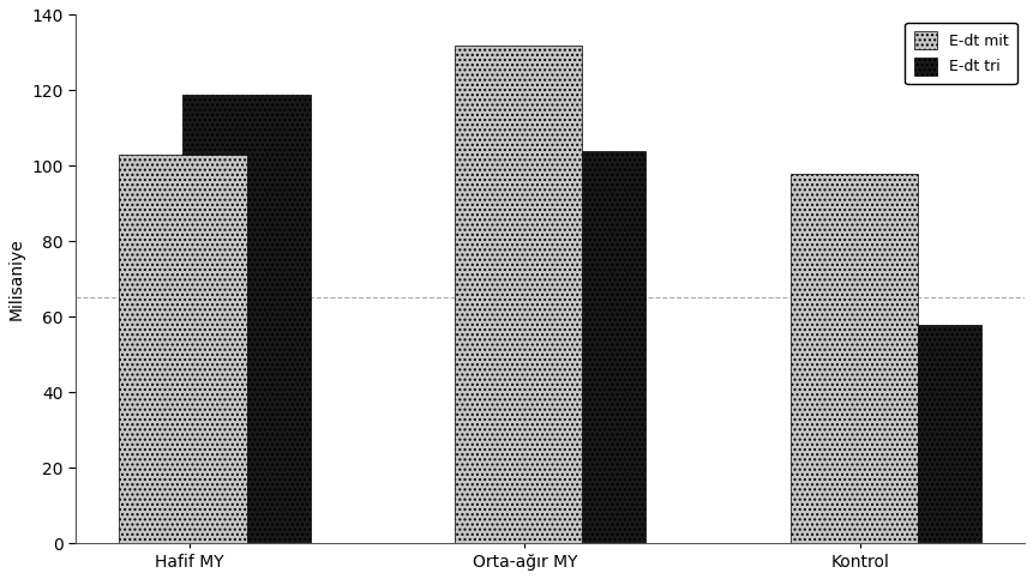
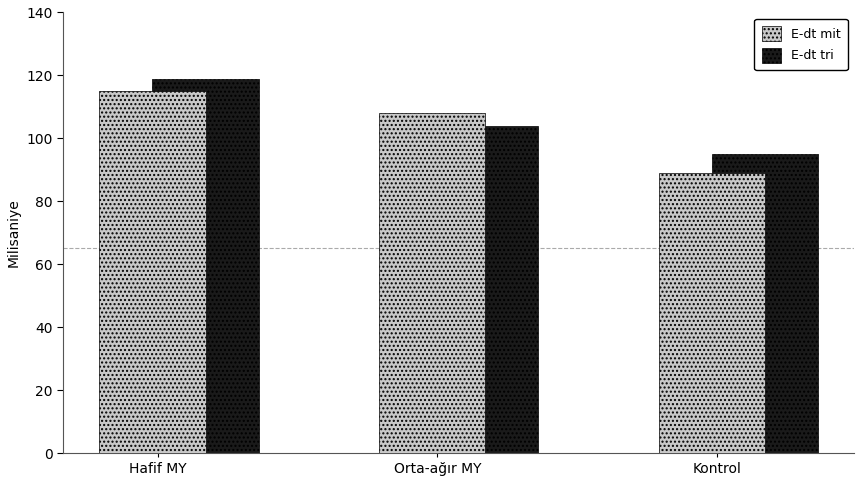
E-dt mit/Hafif MY: 103 -> 115
E-dt mit/Orta-ağır MY: 132 -> 108
E-dt mit/Kontrol: 98 -> 89
E-dt tri/Kontrol: 58 -> 95
